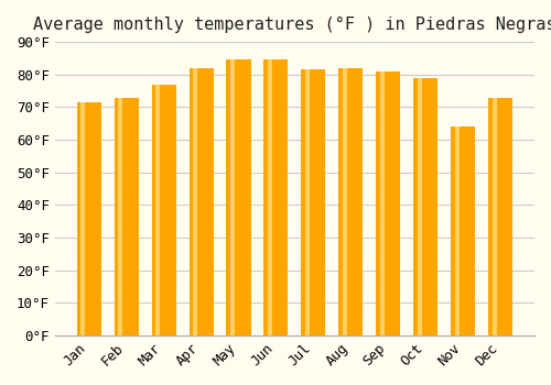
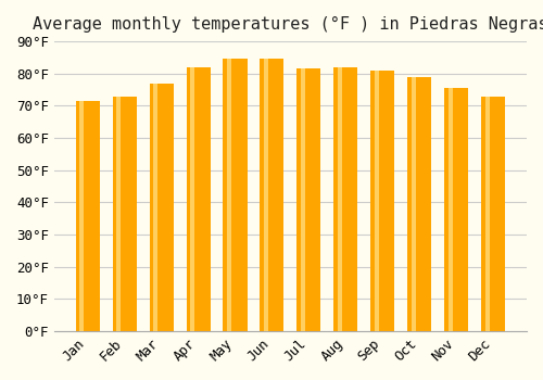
Nov: 64.0°F -> 75.5°F
